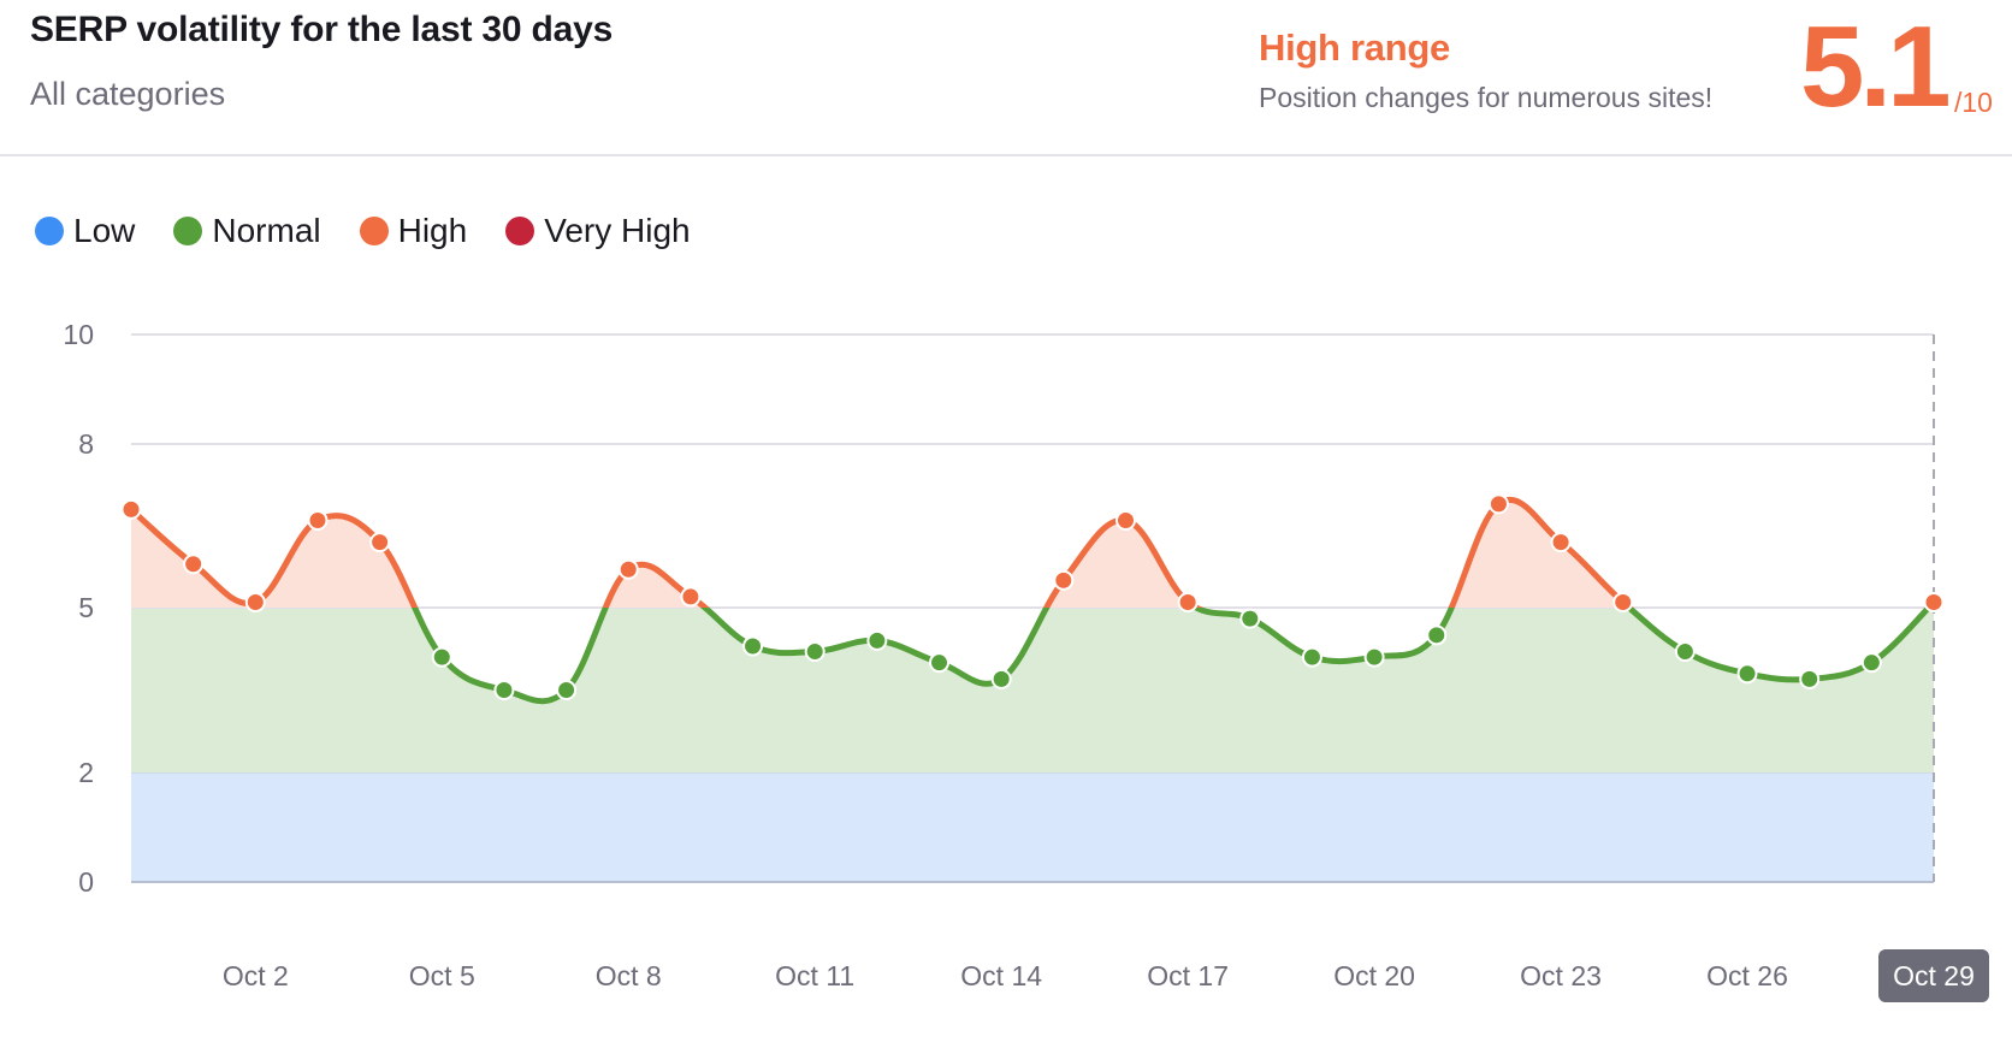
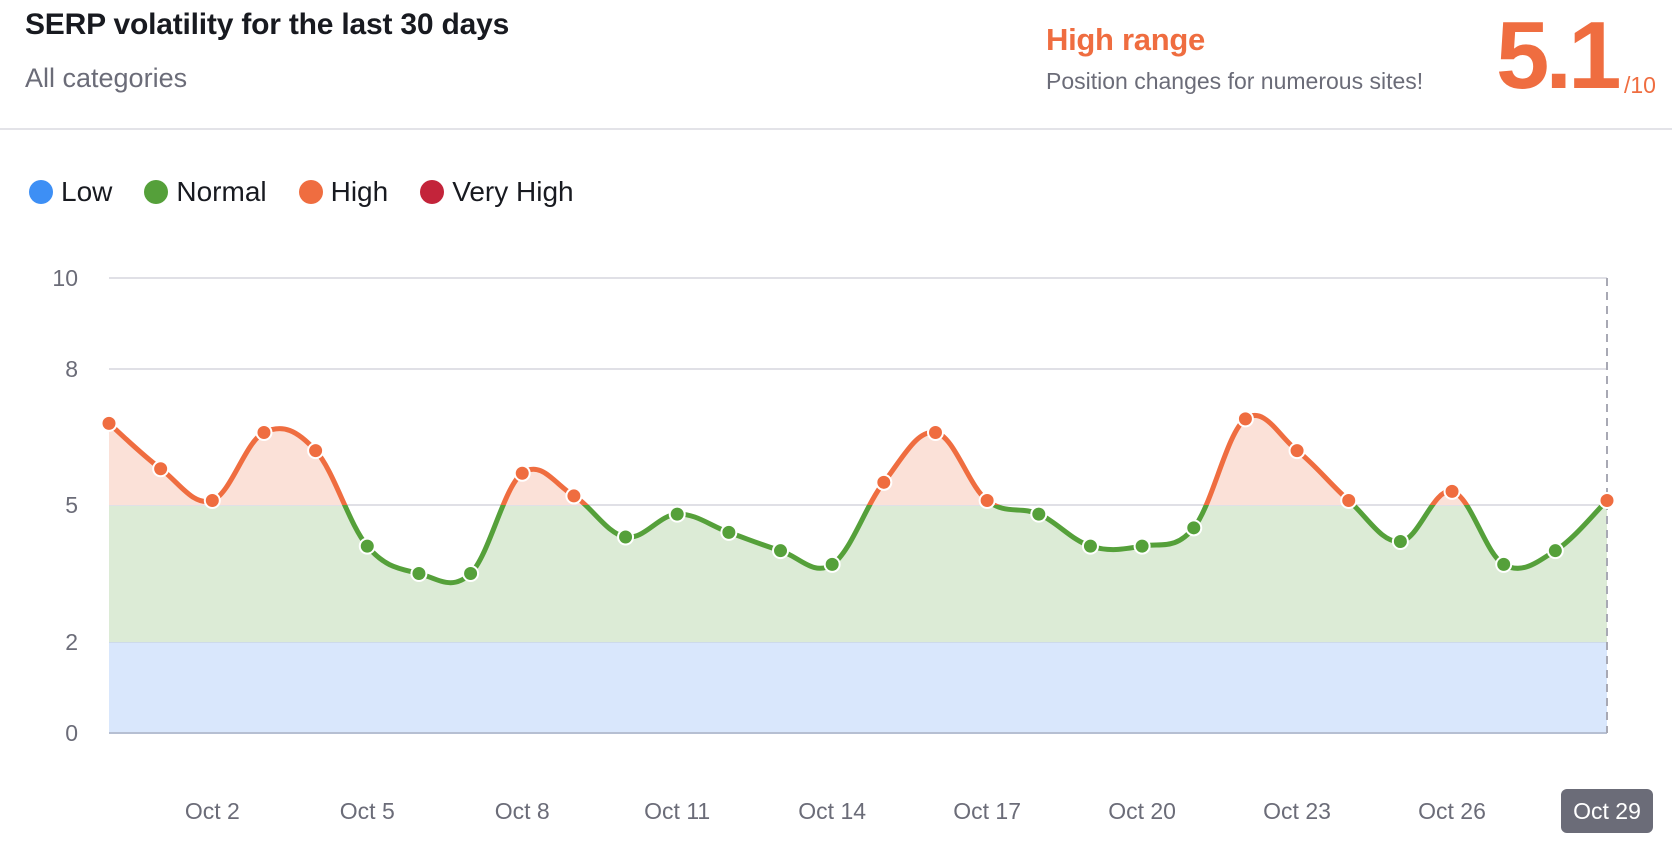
Oct 11: 4.2 -> 4.8
Oct 26: 3.8 -> 5.3
